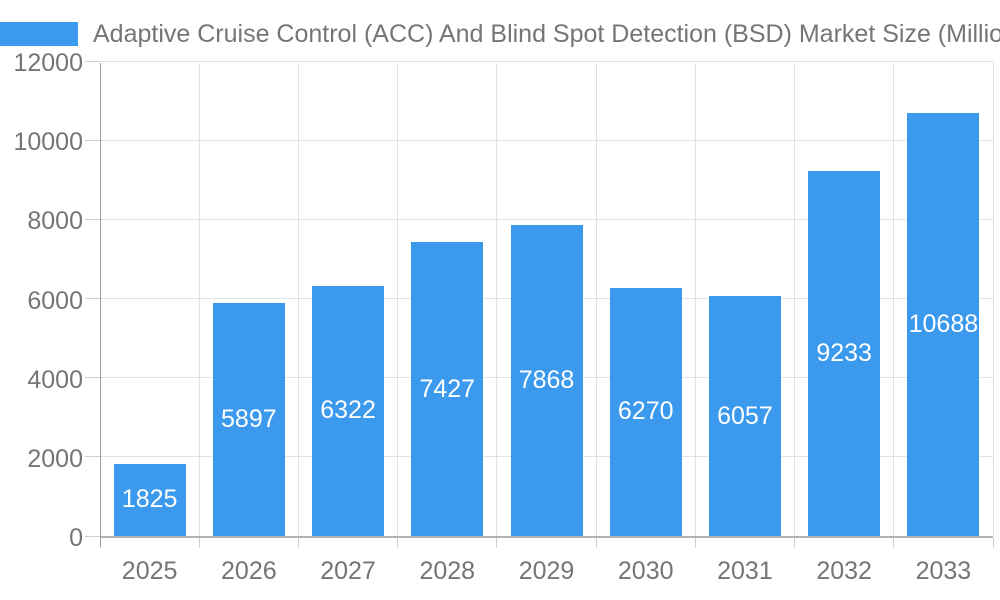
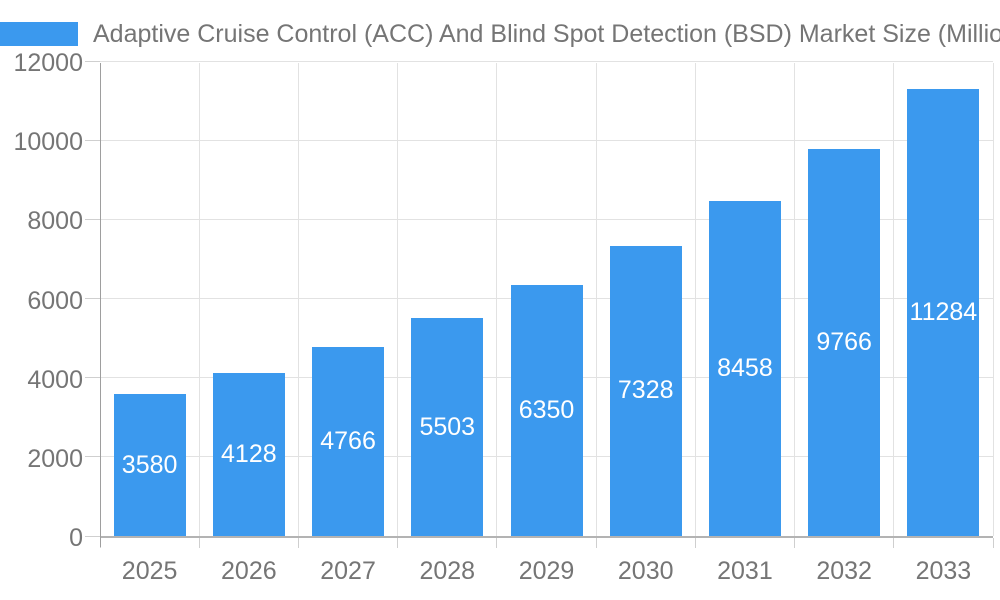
2025: 1825 -> 3580
2026: 5897 -> 4128
2027: 6322 -> 4766
2028: 7427 -> 5503
2029: 7868 -> 6350
2030: 6270 -> 7328
2031: 6057 -> 8458
2032: 9233 -> 9766
2033: 10688 -> 11284
